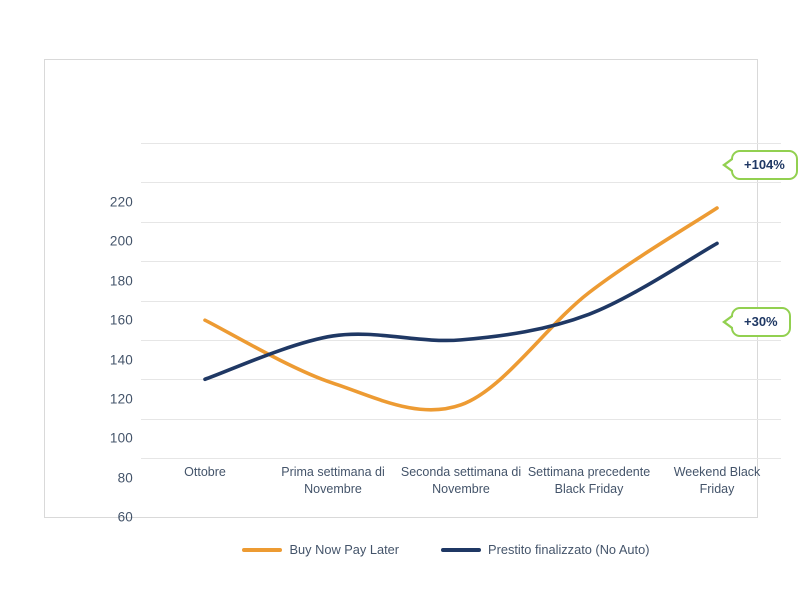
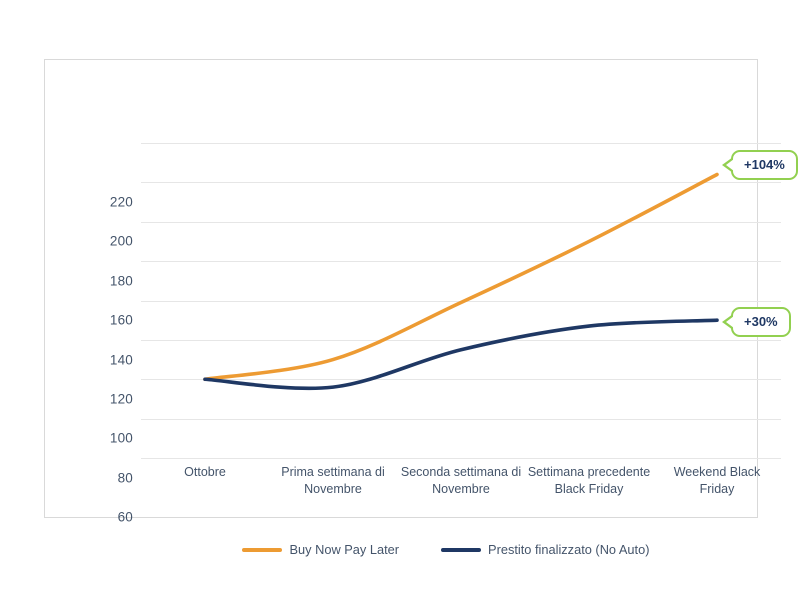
Buy Now Pay Later/Ottobre: 130 -> 100
Buy Now Pay Later/Prima settimana di Novembre: 98 -> 110
Prestito finalizzato (No Auto)/Prima settimana di Novembre: 122 -> 96
Buy Now Pay Later/Seconda settimana di Novembre: 87 -> 139
Prestito finalizzato (No Auto)/Seconda settimana di Novembre: 120 -> 115
Buy Now Pay Later/Settimana precedente Black Friday: 144 -> 170
Prestito finalizzato (No Auto)/Settimana precedente Black Friday: 133 -> 127
Buy Now Pay Later/Weekend Black Friday: 187 -> 204
Prestito finalizzato (No Auto)/Weekend Black Friday: 169 -> 130
